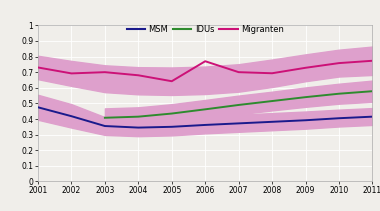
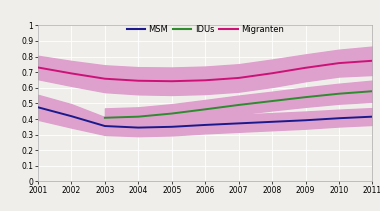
Migranten/2003: 0.70 -> 0.66
Migranten/2004: 0.68 -> 0.65
Migranten/2006: 0.77 -> 0.65
Migranten/2007: 0.70 -> 0.66
